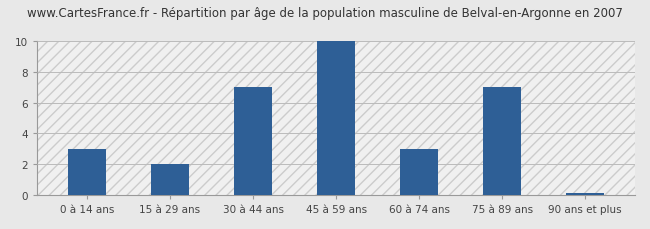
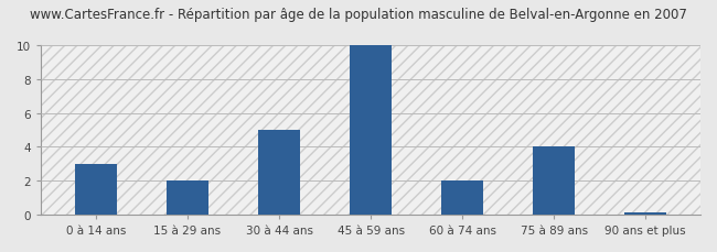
30 à 44 ans: 7.0 -> 5.0
60 à 74 ans: 3.0 -> 2.0
75 à 89 ans: 7.0 -> 4.0
